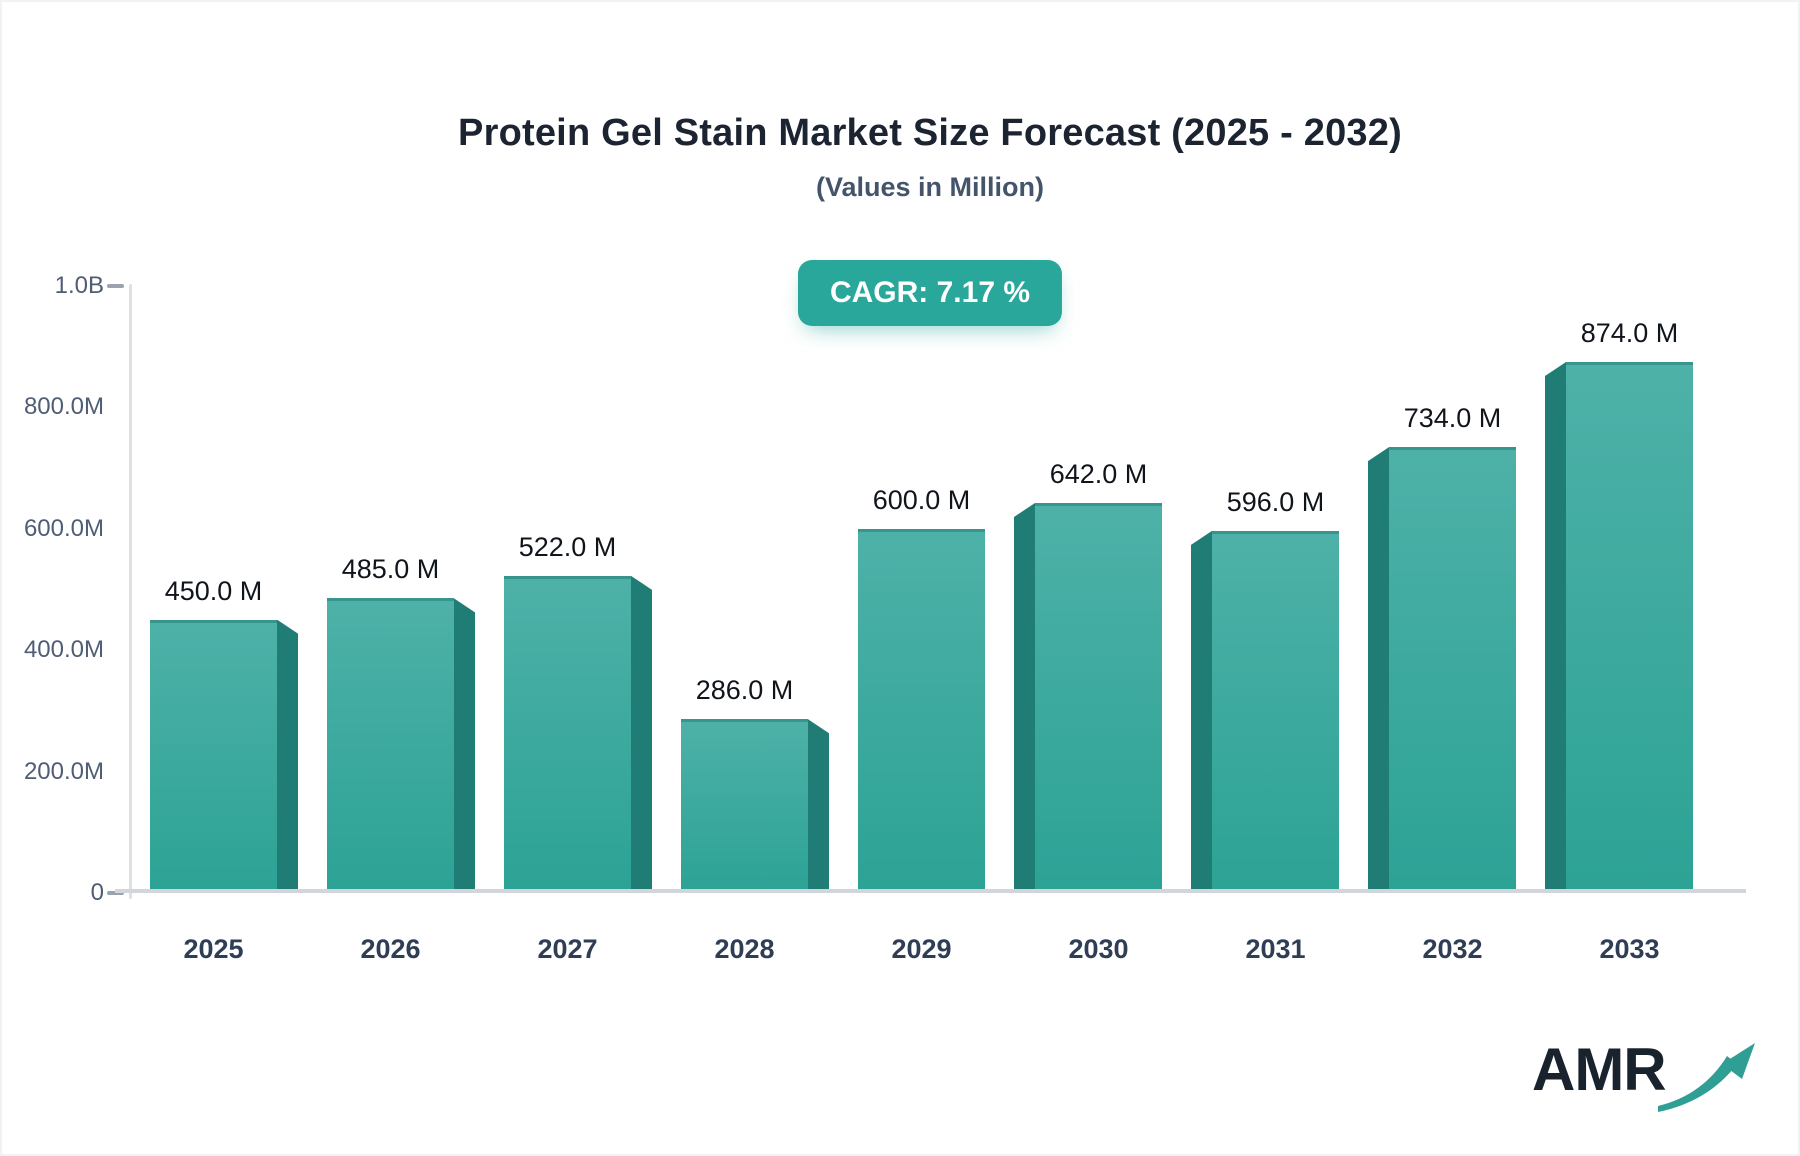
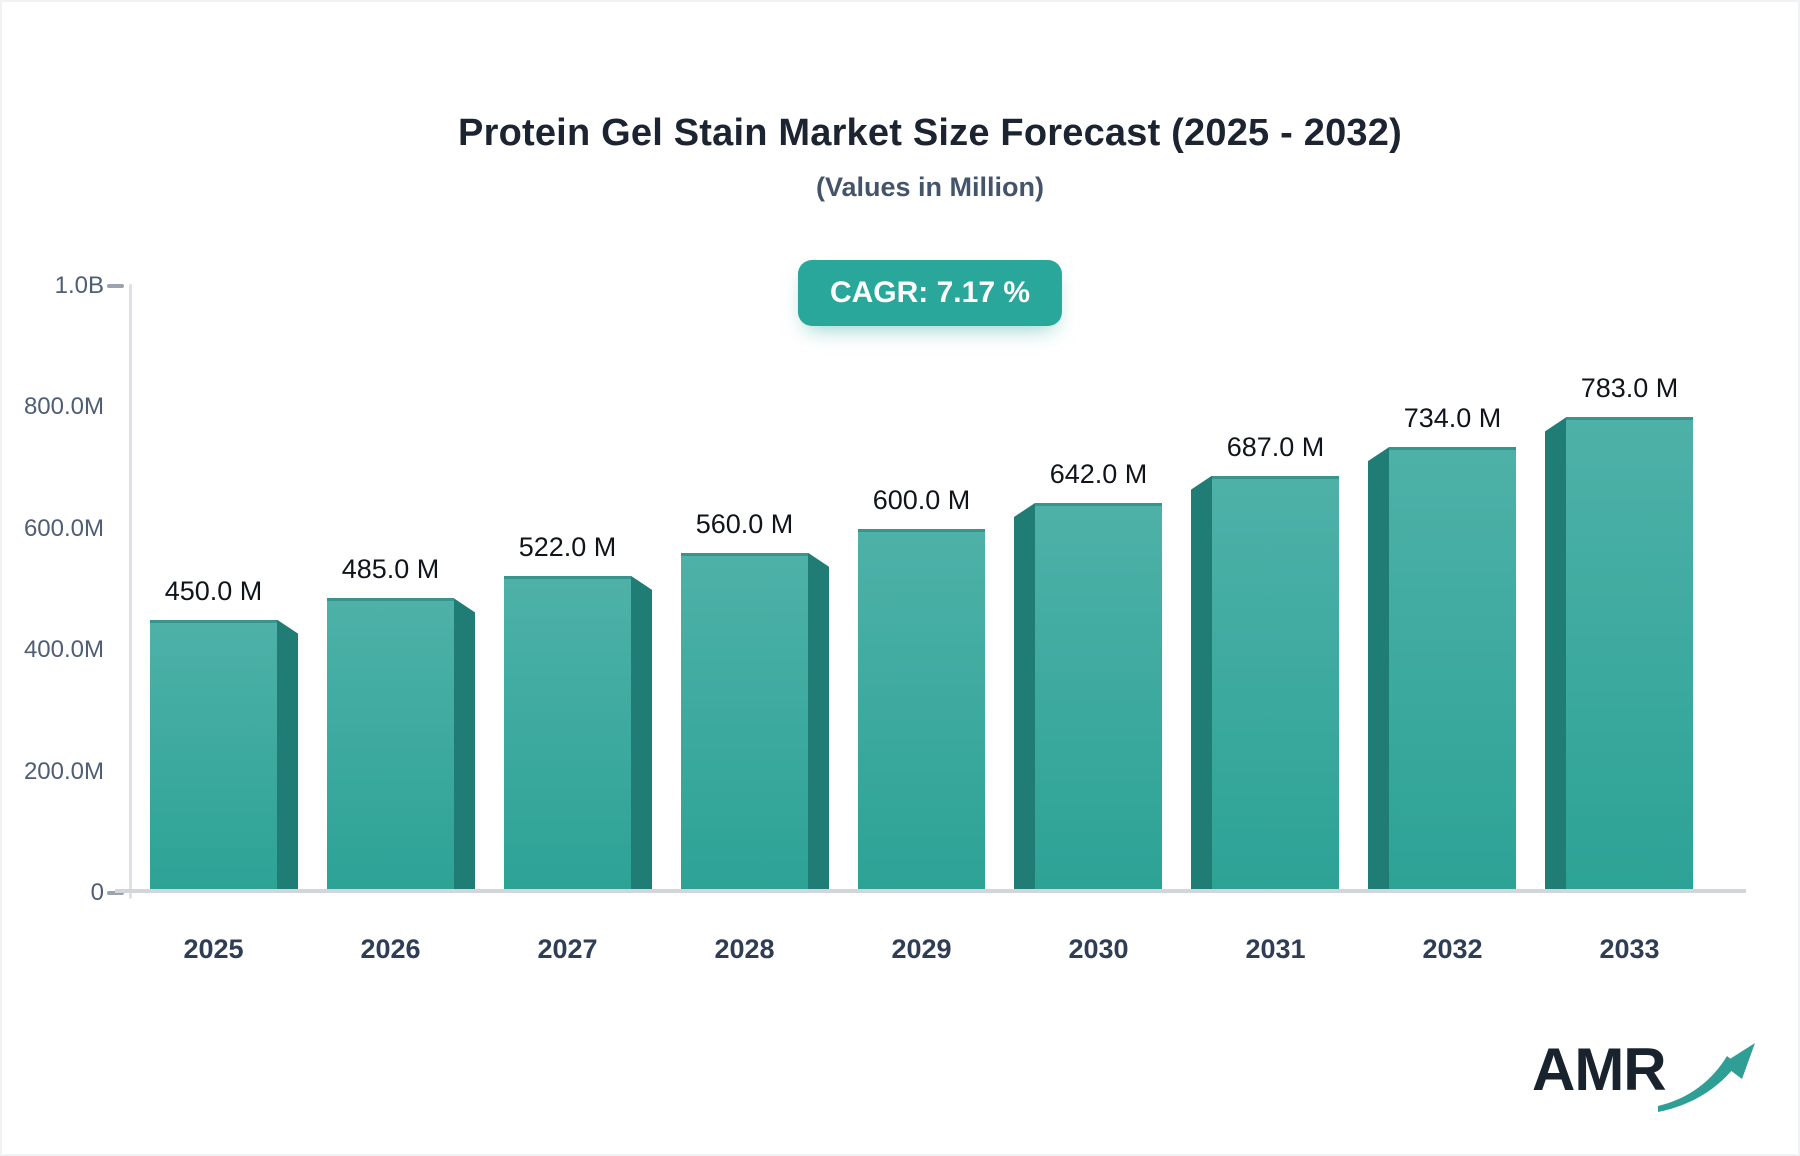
2028: 286.0 -> 560.0
2031: 596.0 -> 687.0
2033: 874.0 -> 783.0
